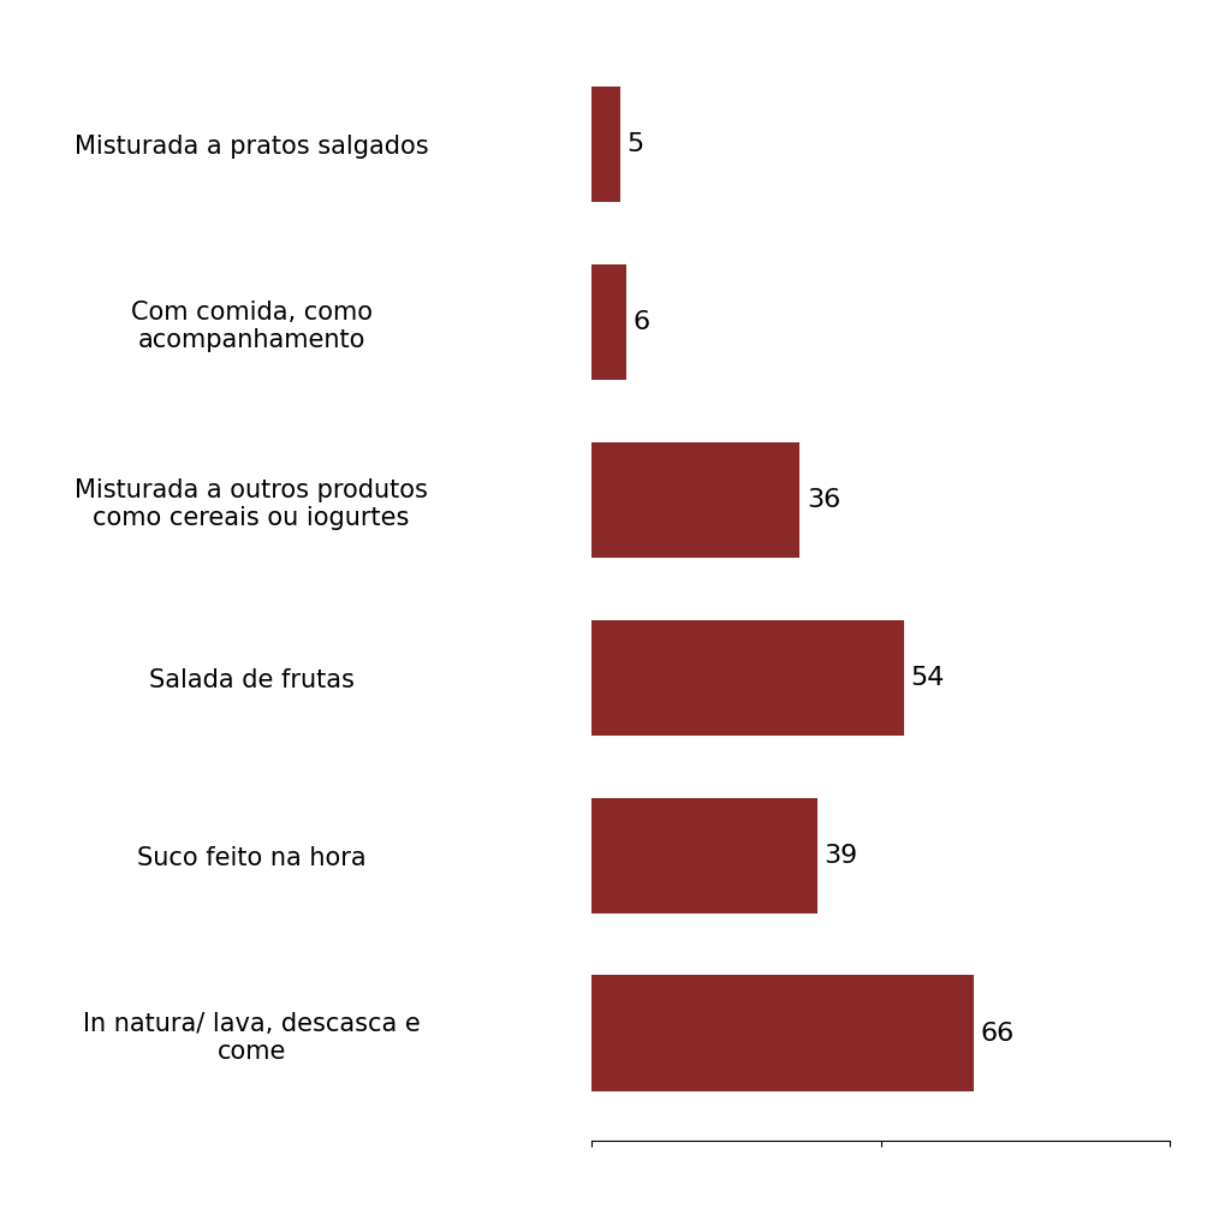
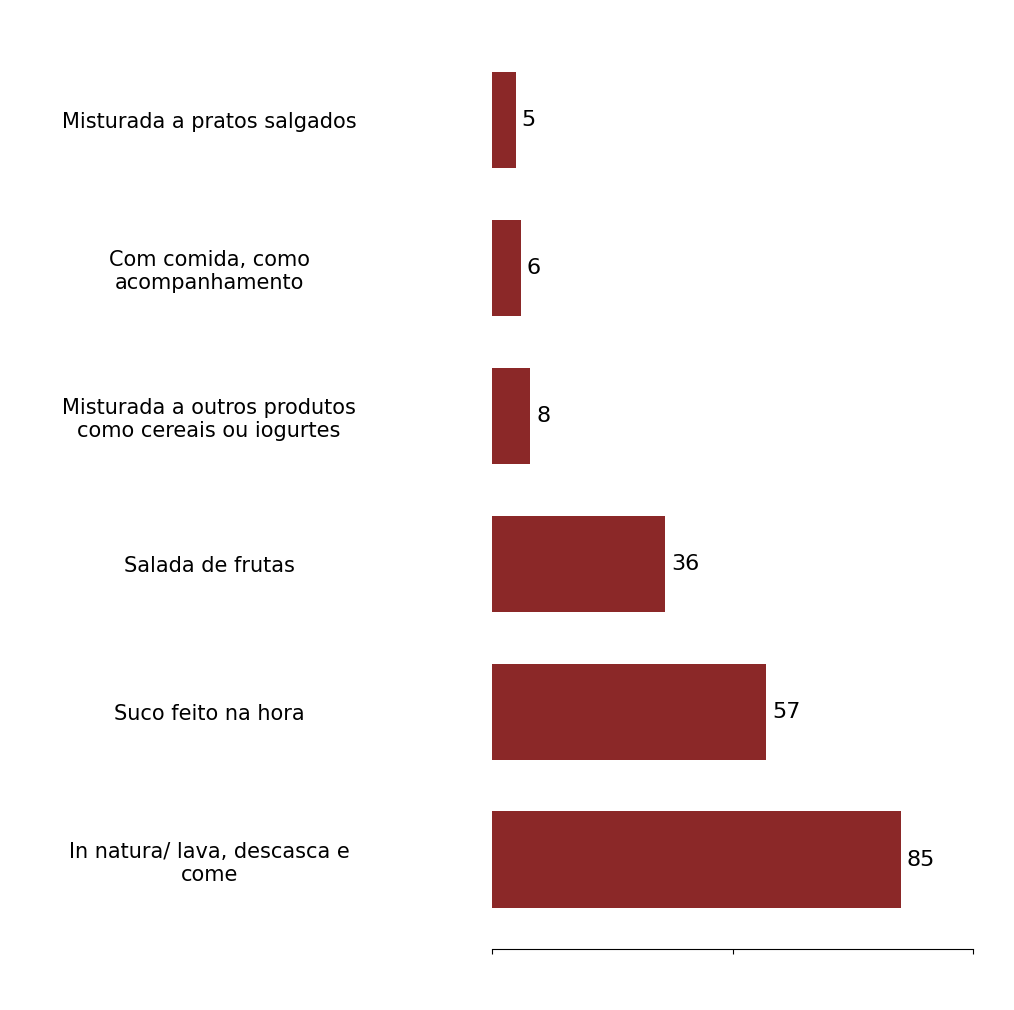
Misturada a outros produtos como cereais ou iogurtes: 36 -> 8
Salada de frutas: 54 -> 36
Suco feito na hora: 39 -> 57
In natura/ lava, descasca e come: 66 -> 85
